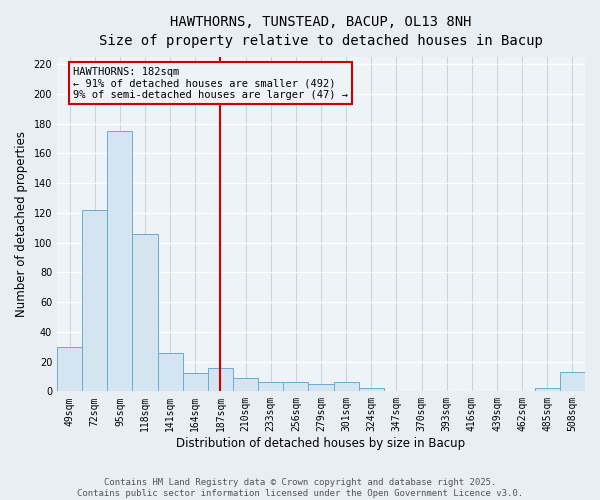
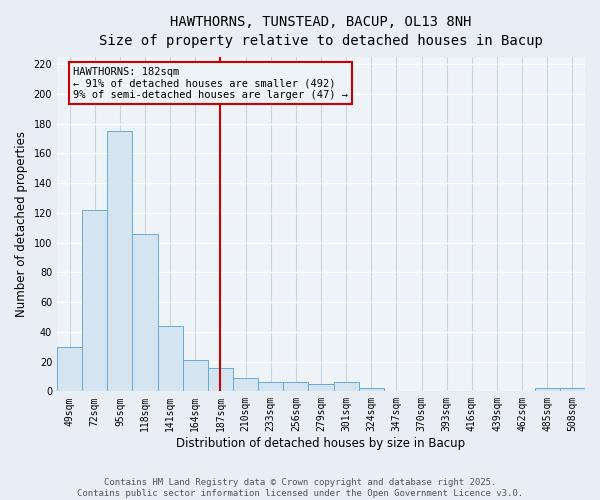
141sqm: 26 -> 44
164sqm: 12 -> 21
508sqm: 13 -> 2
